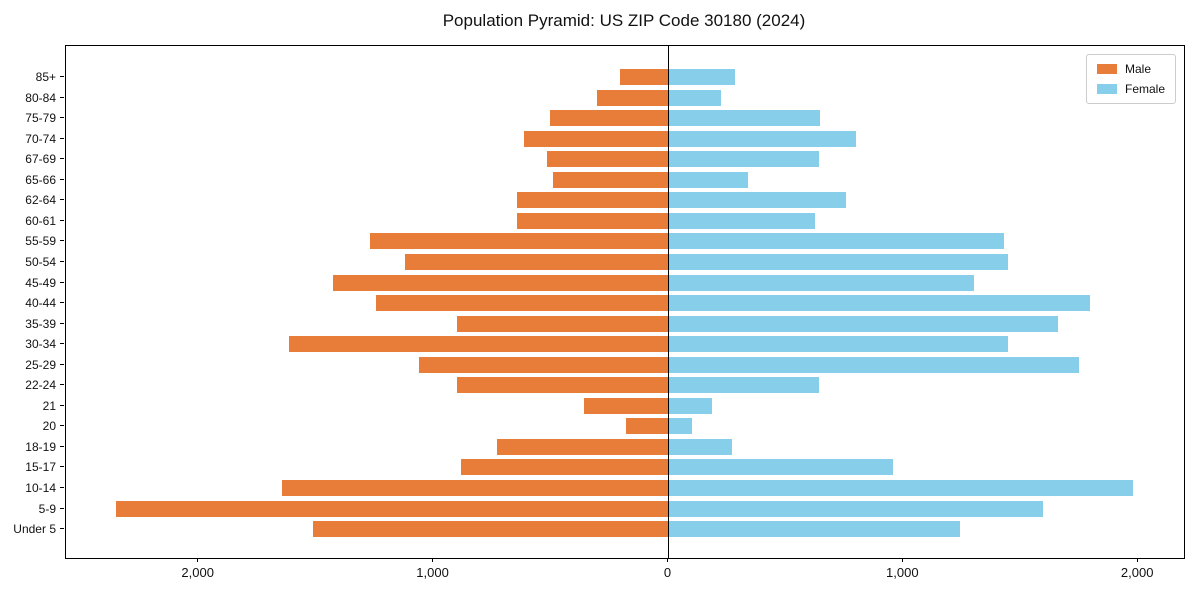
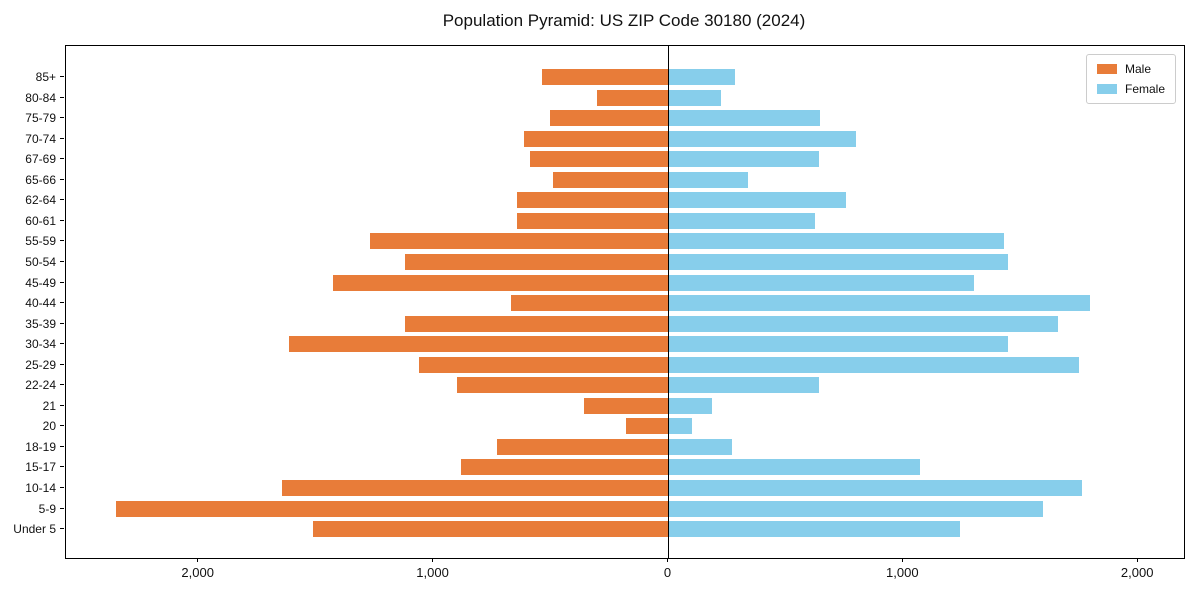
Male/85+: 200 -> 540
Male/67-69: 520 -> 590
Male/40-44: 1240 -> 670
Male/35-39: 900 -> 1120
Female/15-17: 960 -> 1070
Female/10-14: 1980 -> 1760
